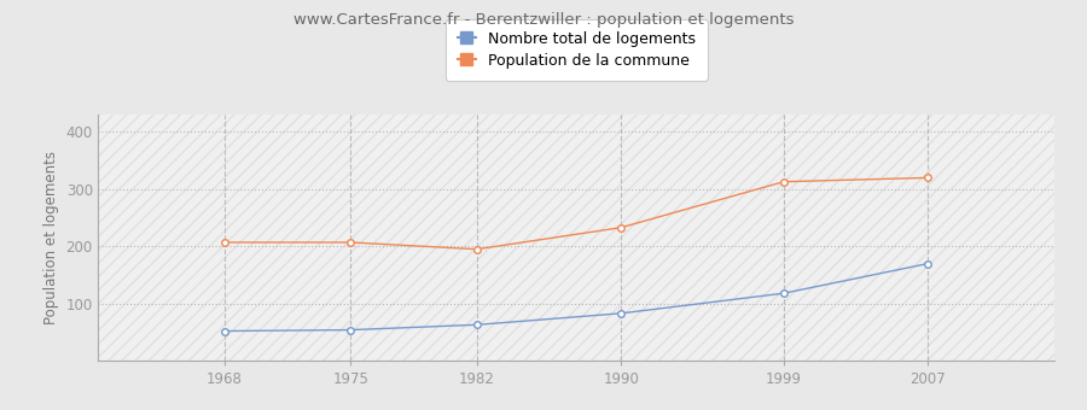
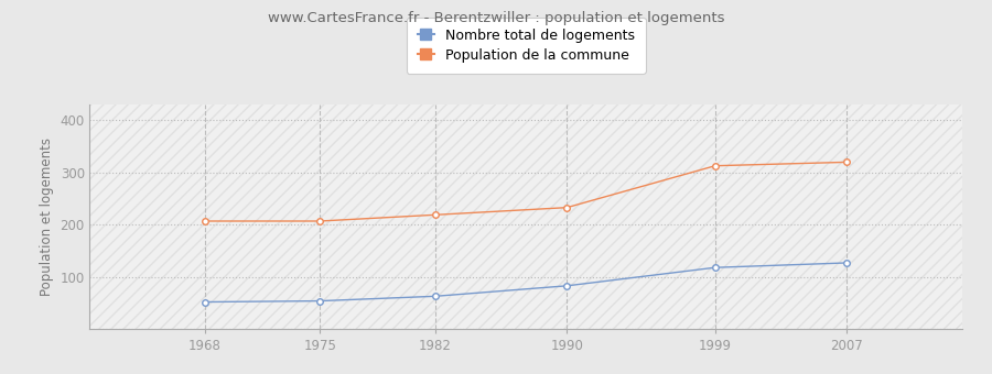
Population de la commune/1982: 195 -> 219
Nombre total de logements/2007: 170 -> 127
